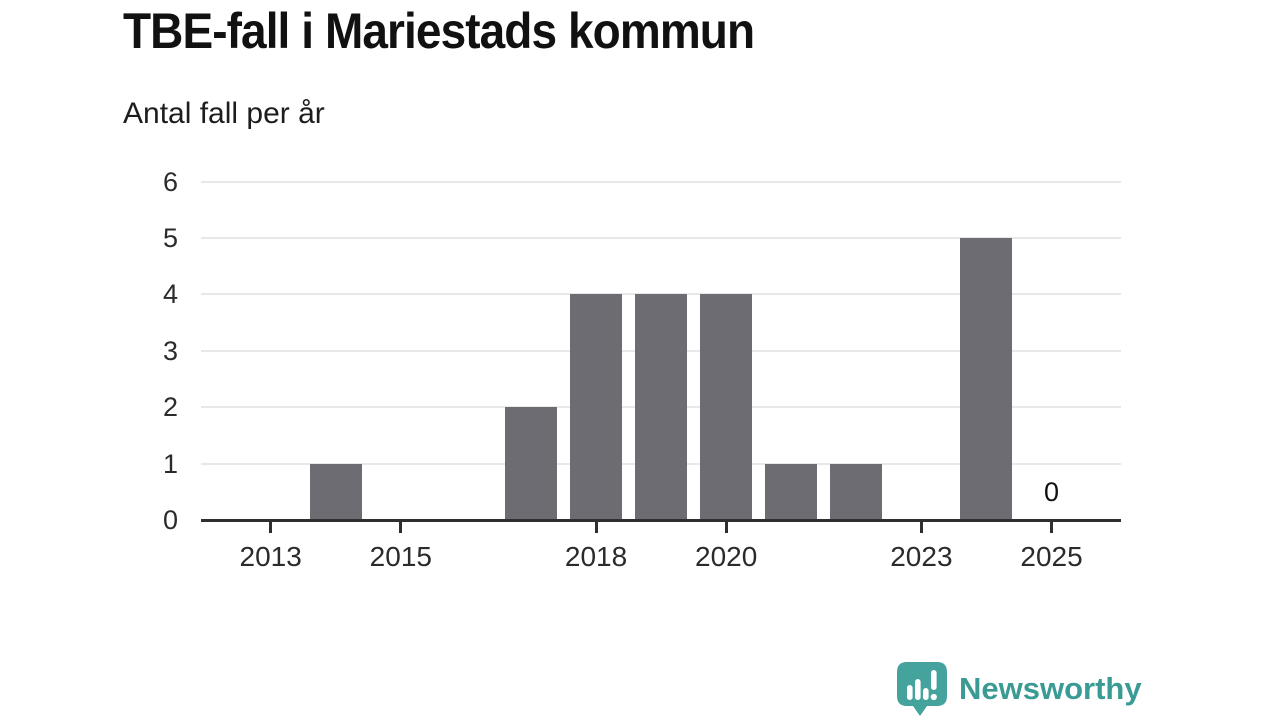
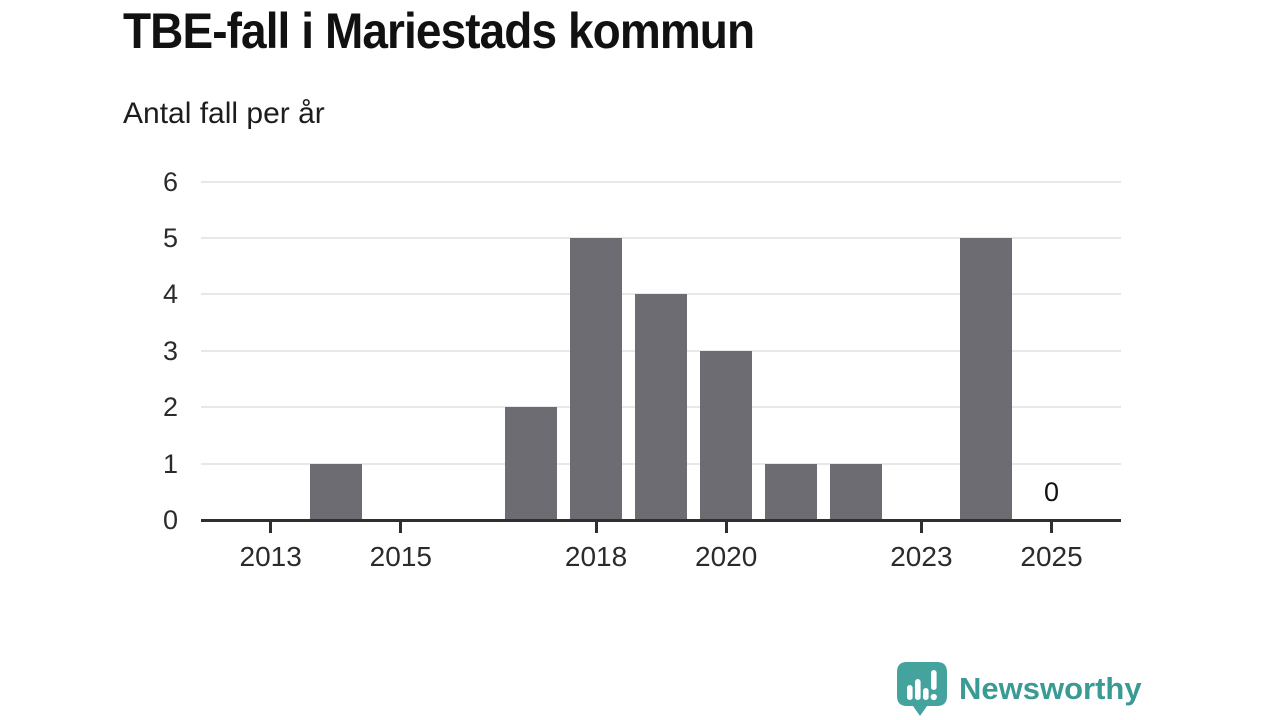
2018: 4 -> 5
2020: 4 -> 3
